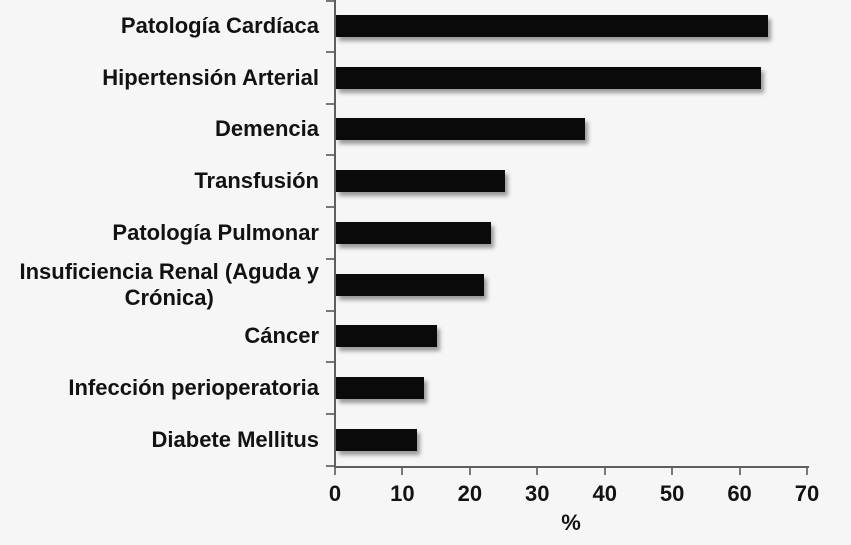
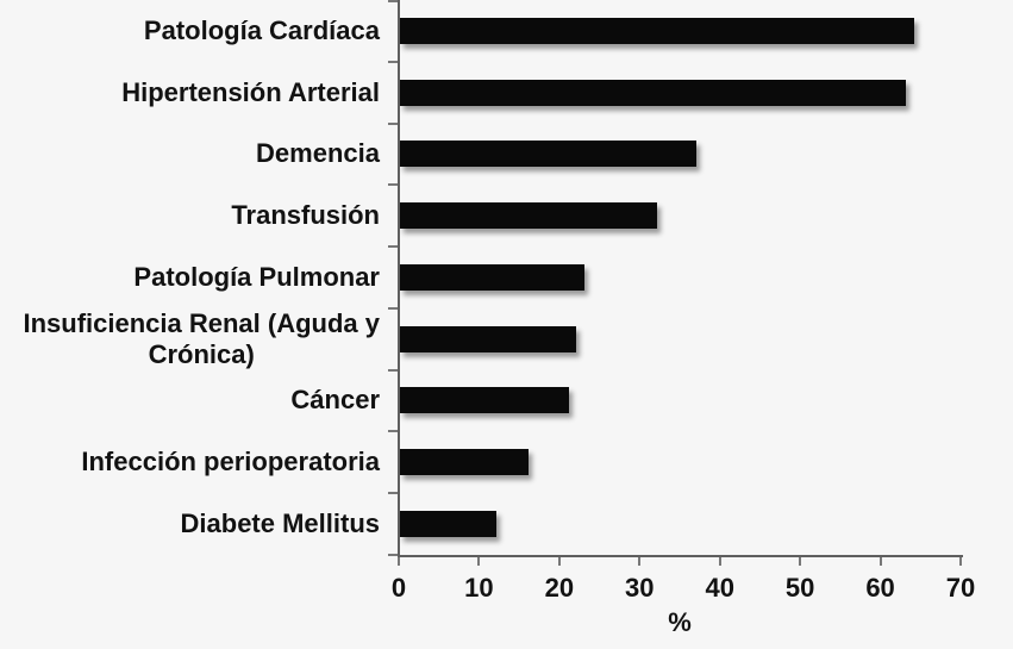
Transfusión: 25 -> 32
Cáncer: 15 -> 21
Infección perioperatoria: 13 -> 16
